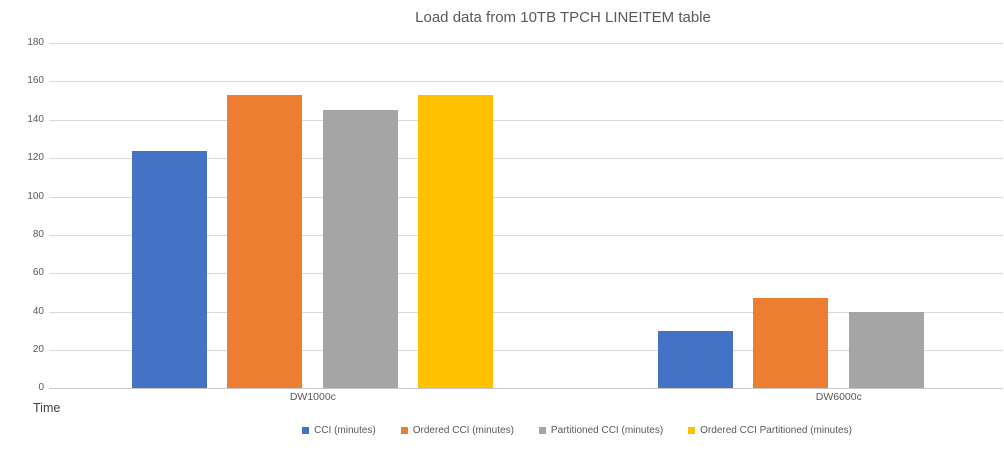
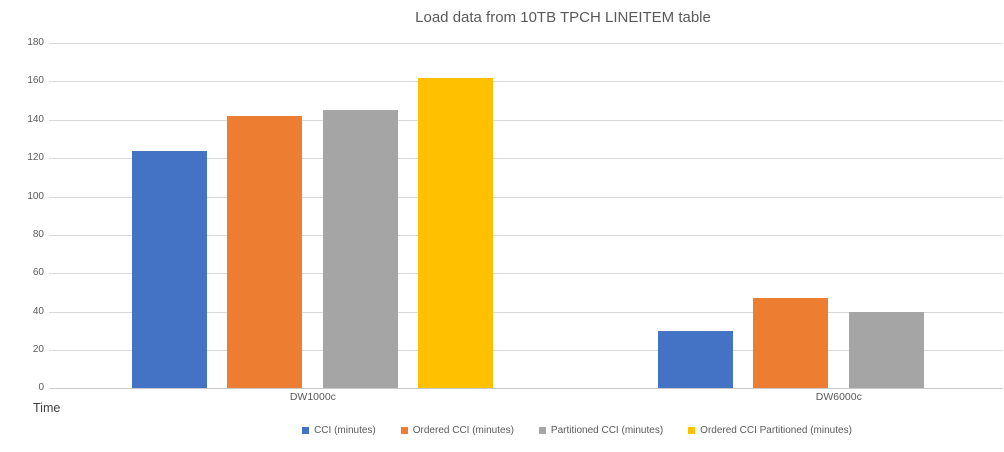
Ordered CCI (minutes)/DW1000c: 153 -> 142
Ordered CCI Partitioned (minutes)/DW1000c: 153 -> 162
